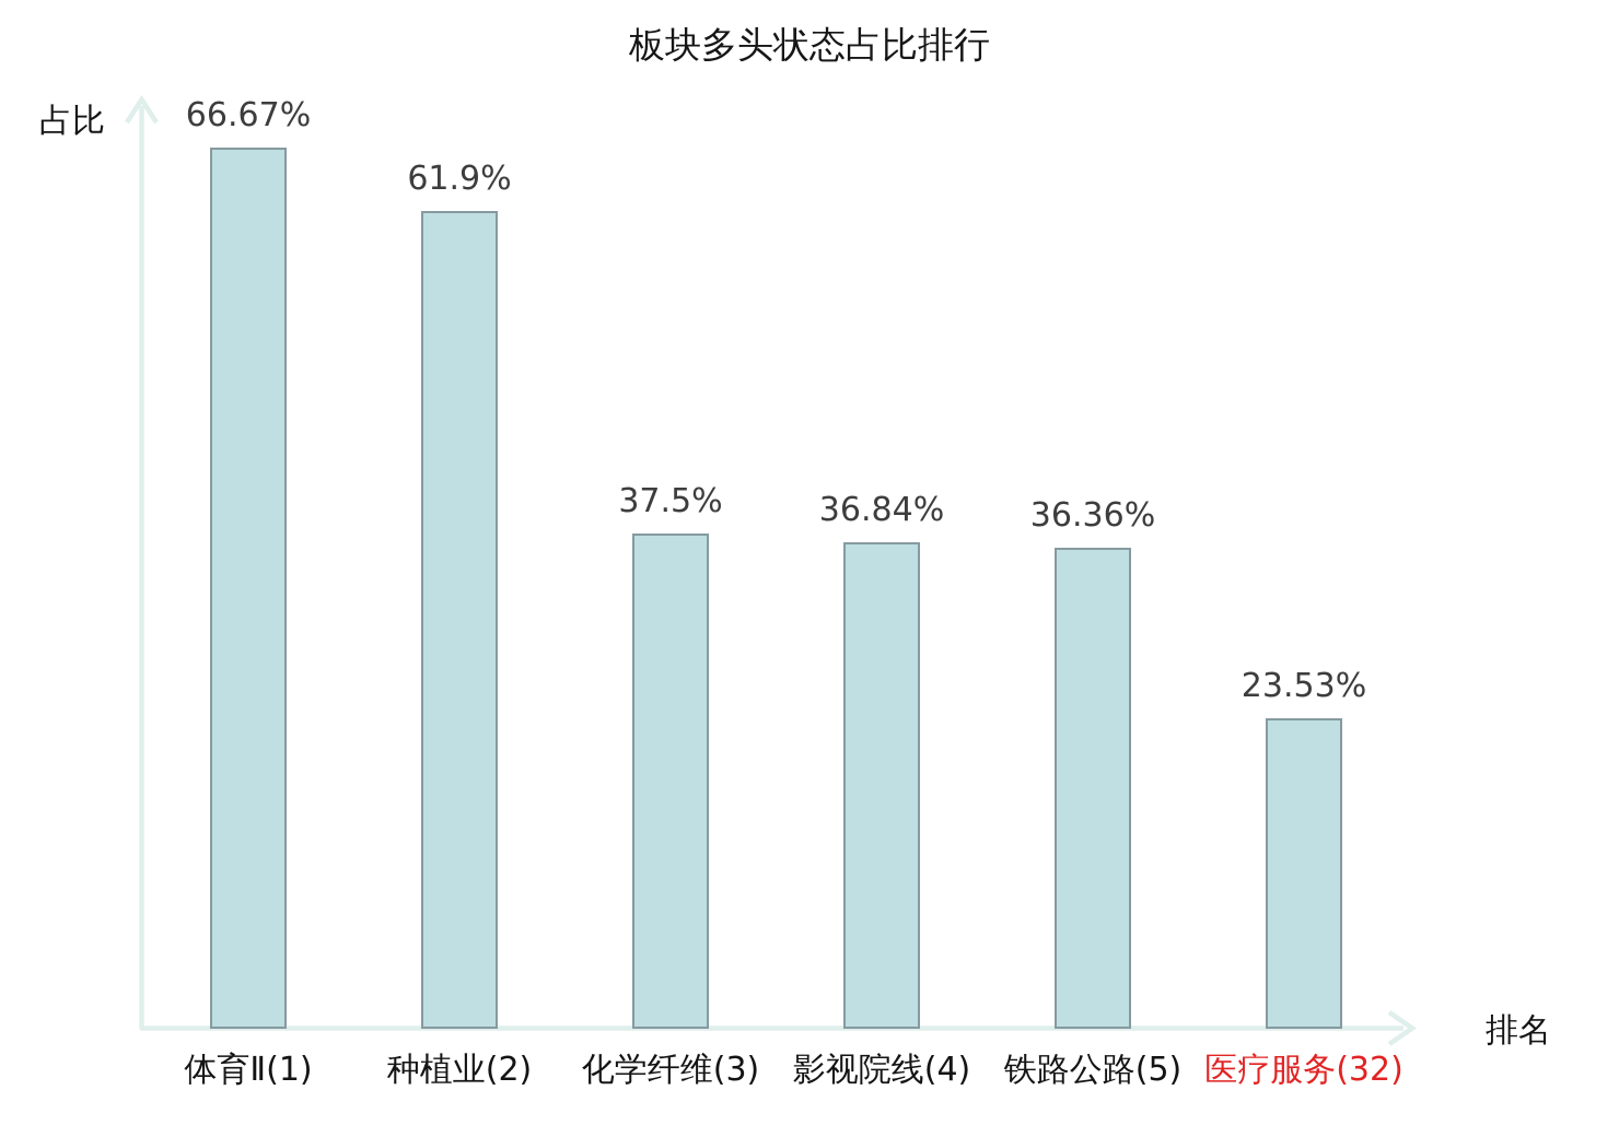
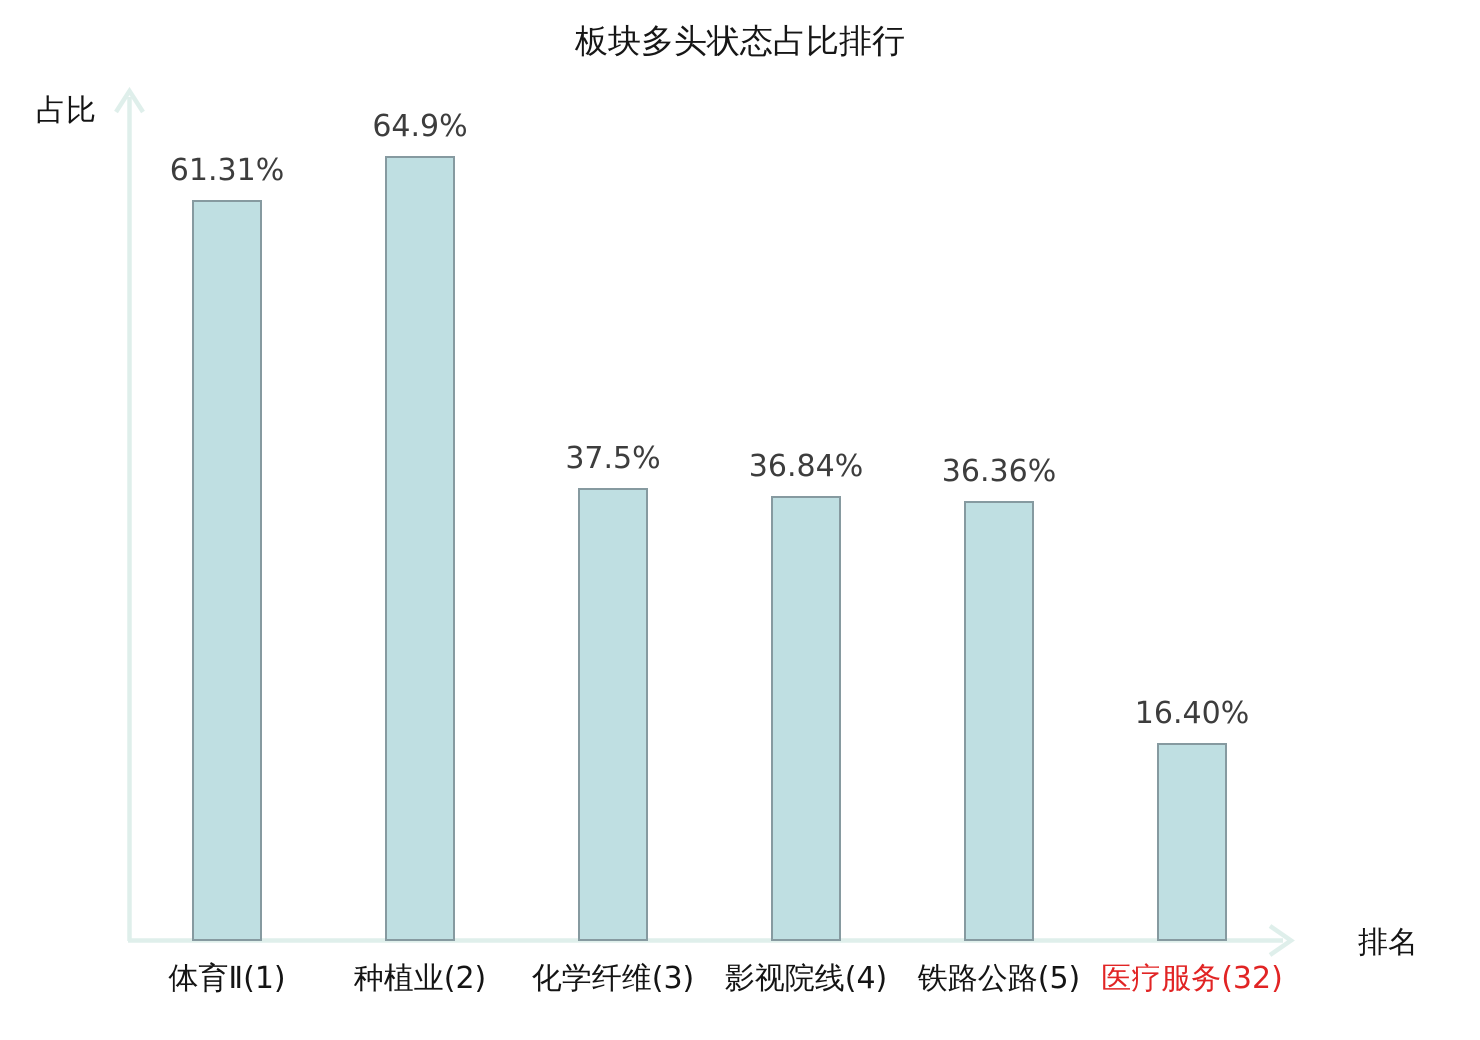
体育Ⅱ(1): 66.67% -> 61.31%
种植业(2): 61.9% -> 64.9%
医疗服务(32): 23.53% -> 16.40%
